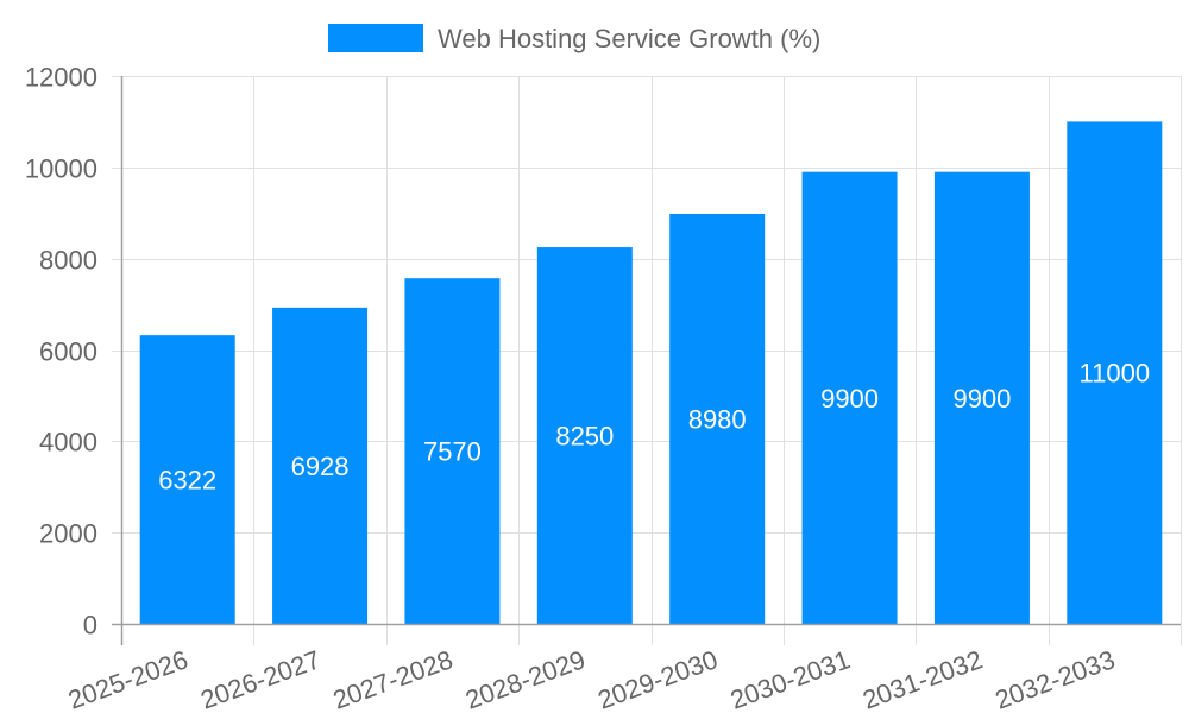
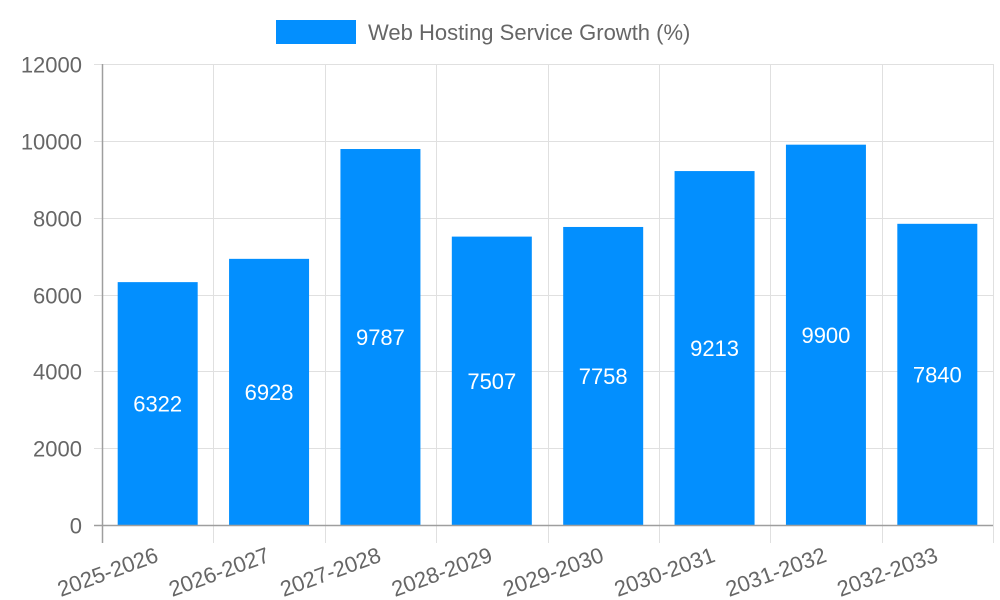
2027-2028: 7570 -> 9787
2028-2029: 8250 -> 7507
2029-2030: 8980 -> 7758
2030-2031: 9900 -> 9213
2032-2033: 11000 -> 7840
